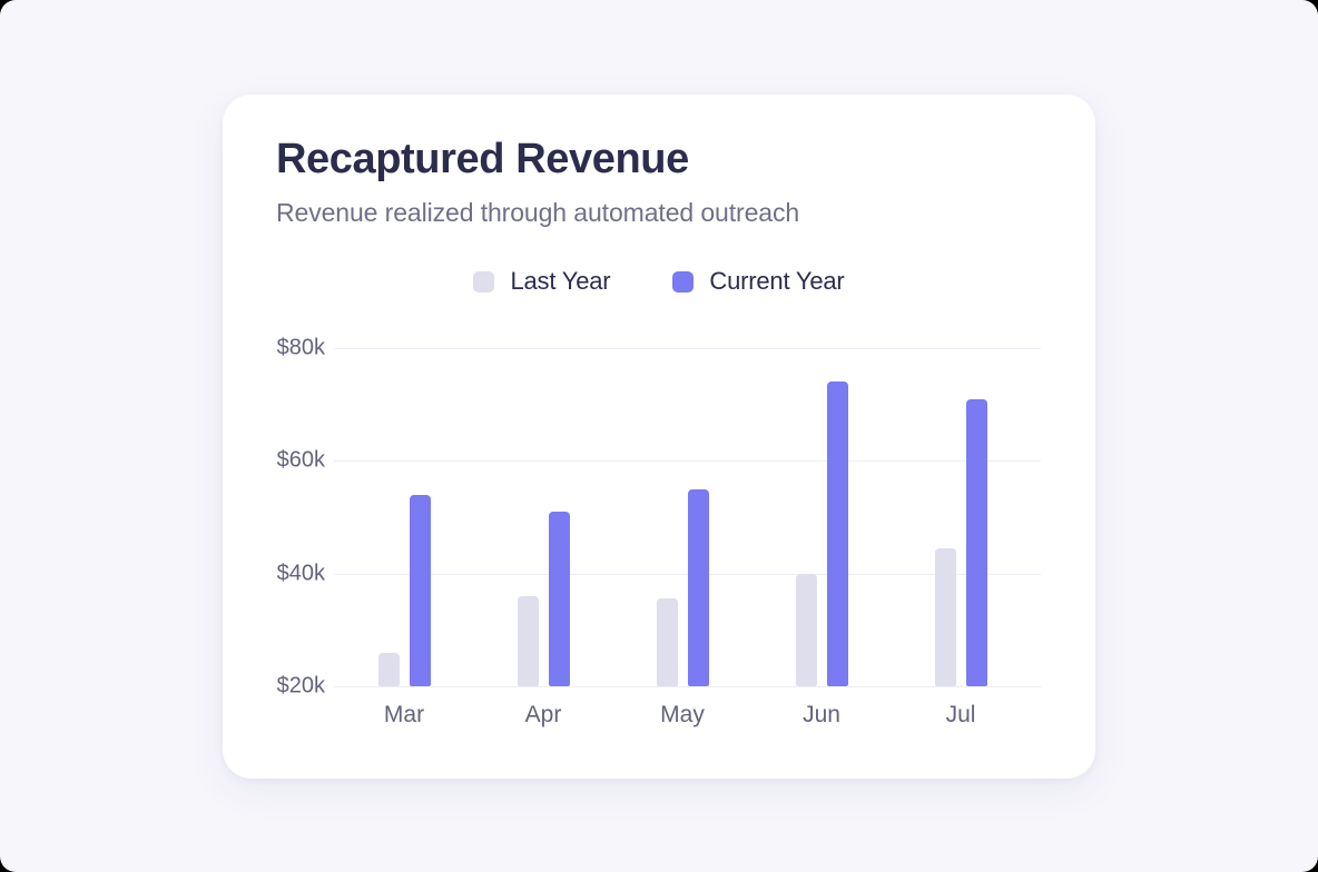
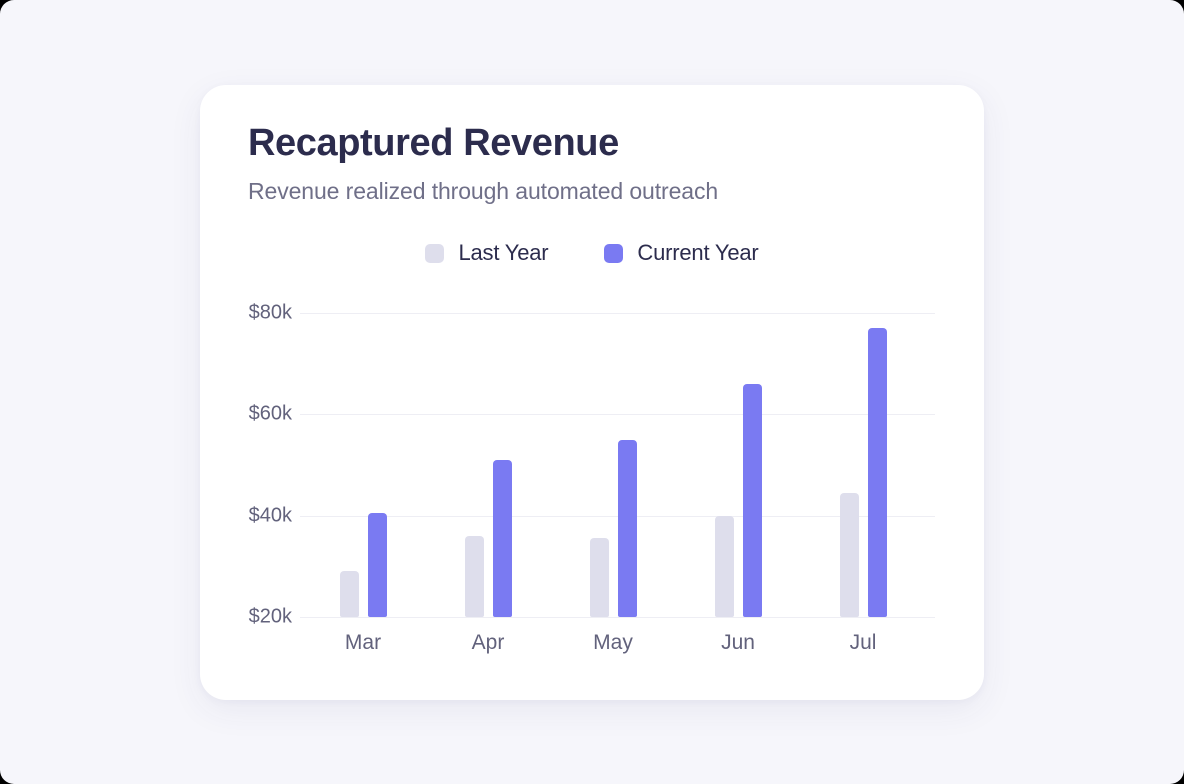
Last Year/Mar: $26k -> $29k
Current Year/Mar: $54k -> $40k
Current Year/Jun: $74k -> $66k
Current Year/Jul: $71k -> $77k
